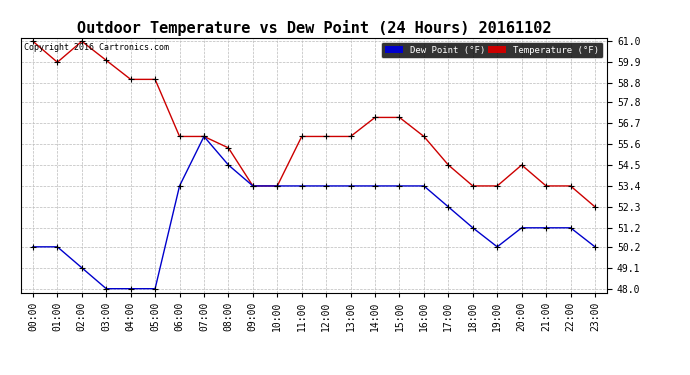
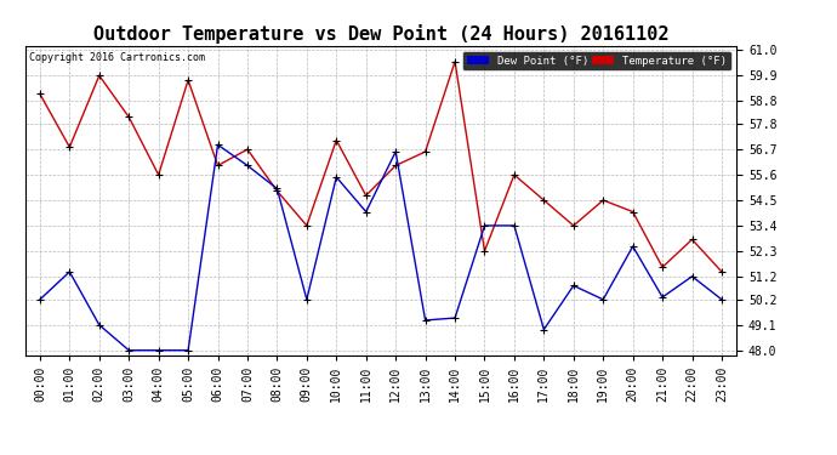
Temperature (°F)/00:00: 61.0 -> 59.1
Temperature (°F)/01:00: 59.9 -> 56.8
Dew Point (°F)/01:00: 50.2 -> 51.4
Temperature (°F)/02:00: 61.0 -> 59.9
Temperature (°F)/03:00: 60.0 -> 58.1
Temperature (°F)/04:00: 59.0 -> 55.6
Temperature (°F)/05:00: 59.0 -> 59.7
Dew Point (°F)/06:00: 53.4 -> 56.9
Temperature (°F)/07:00: 56.0 -> 56.7
Temperature (°F)/08:00: 55.4 -> 54.9
Dew Point (°F)/08:00: 54.5 -> 55.0
Dew Point (°F)/09:00: 53.4 -> 50.2
Temperature (°F)/10:00: 53.4 -> 57.1
Dew Point (°F)/10:00: 53.4 -> 55.5
Temperature (°F)/11:00: 56.0 -> 54.7
Dew Point (°F)/11:00: 53.4 -> 54.0
Dew Point (°F)/12:00: 53.4 -> 56.6
Temperature (°F)/13:00: 56.0 -> 56.6
Dew Point (°F)/13:00: 53.4 -> 49.3
Temperature (°F)/14:00: 57.0 -> 60.5
Dew Point (°F)/14:00: 53.4 -> 49.4
Temperature (°F)/15:00: 57.0 -> 52.3
Temperature (°F)/16:00: 56.0 -> 55.6
Dew Point (°F)/17:00: 52.3 -> 48.9
Dew Point (°F)/18:00: 51.2 -> 50.8
Temperature (°F)/19:00: 53.4 -> 54.5
Temperature (°F)/20:00: 54.5 -> 54.0
Dew Point (°F)/20:00: 51.2 -> 52.5
Temperature (°F)/21:00: 53.4 -> 51.6
Dew Point (°F)/21:00: 51.2 -> 50.3
Temperature (°F)/22:00: 53.4 -> 52.8
Temperature (°F)/23:00: 52.3 -> 51.4
